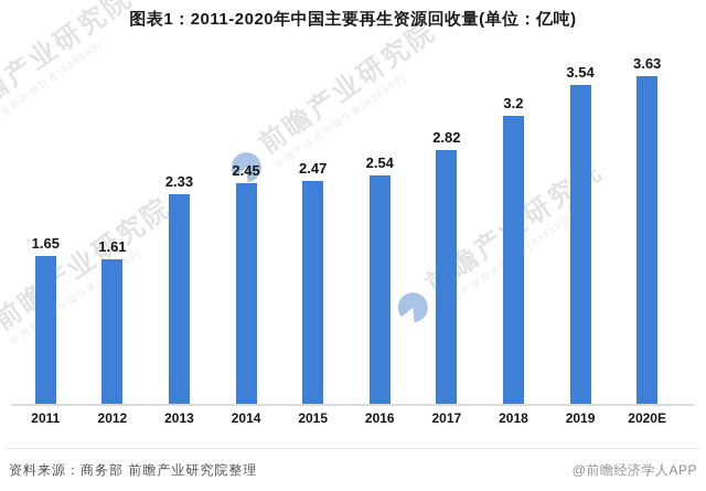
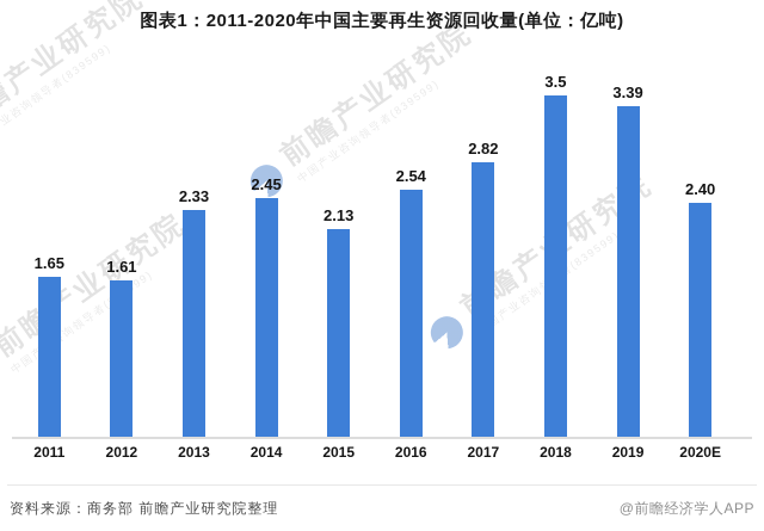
2015: 2.47 -> 2.13
2018: 3.2 -> 3.5
2019: 3.54 -> 3.39
2020E: 3.63 -> 2.40
